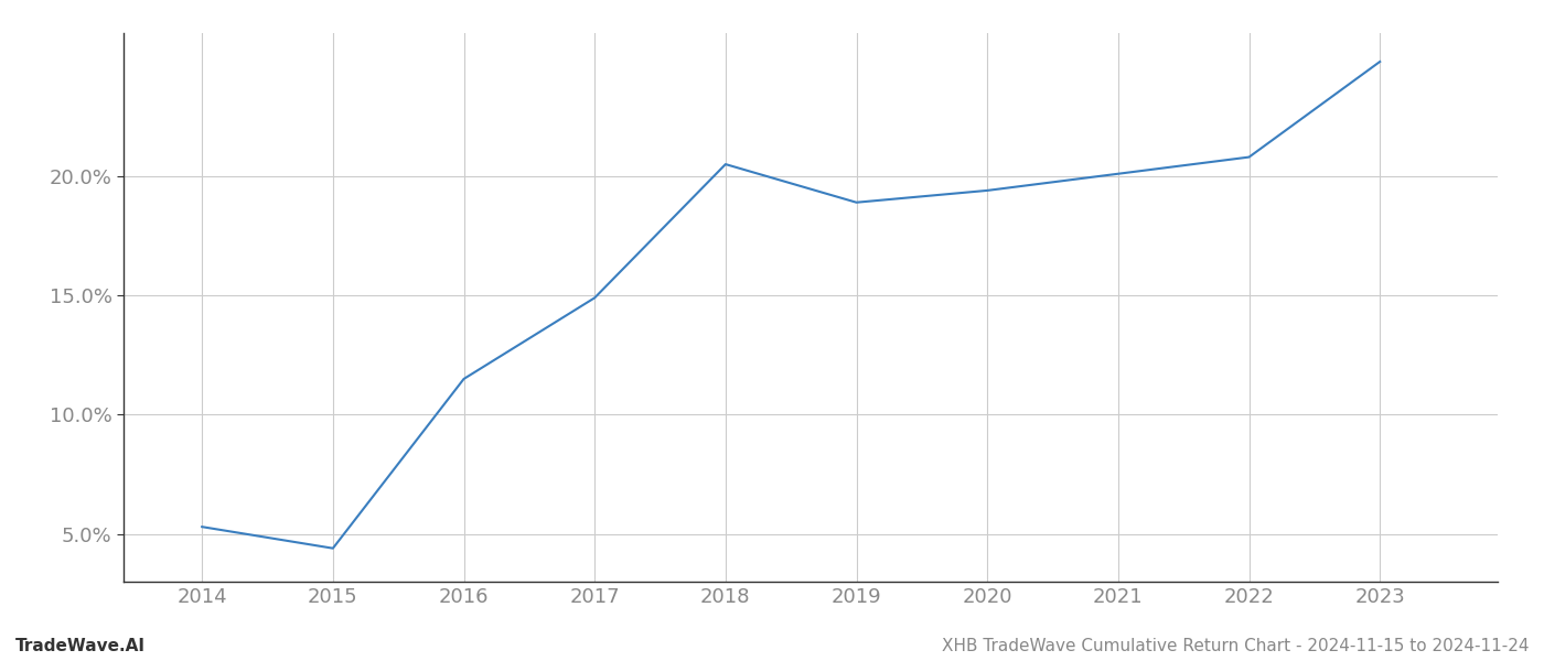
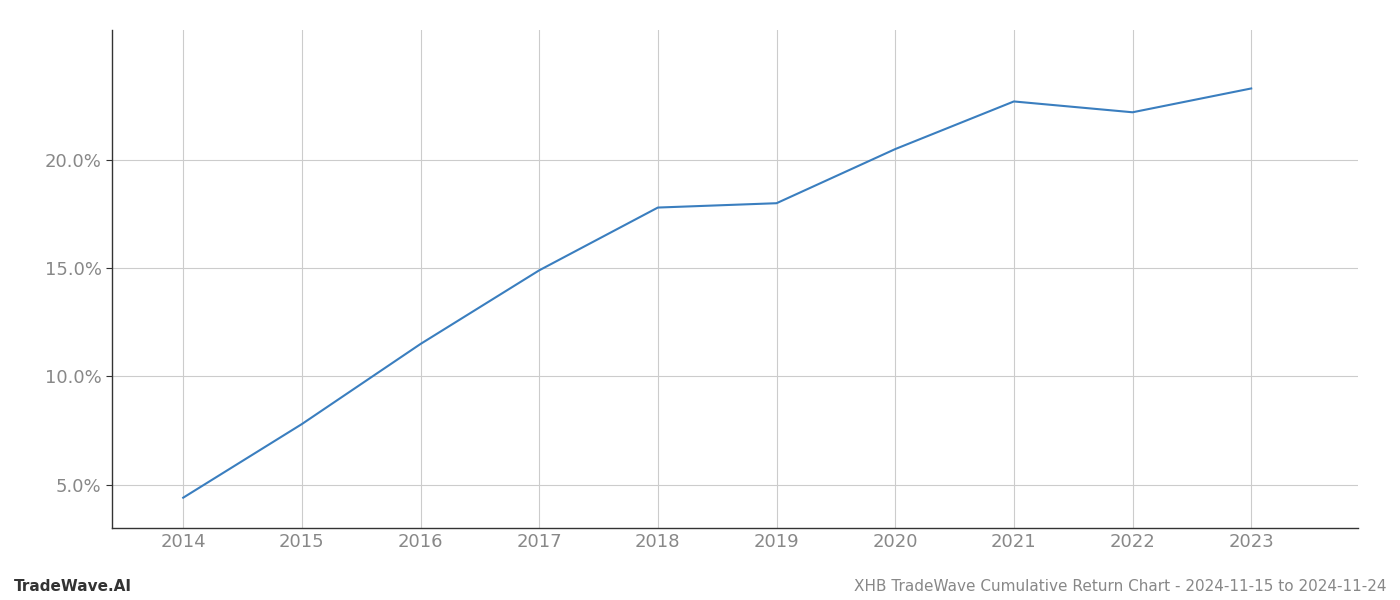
2014: 5.3% -> 4.4%
2015: 4.4% -> 7.8%
2018: 20.5% -> 17.8%
2019: 18.9% -> 18.0%
2020: 19.4% -> 20.5%
2021: 20.1% -> 22.7%
2022: 20.8% -> 22.2%
2023: 24.8% -> 23.3%
